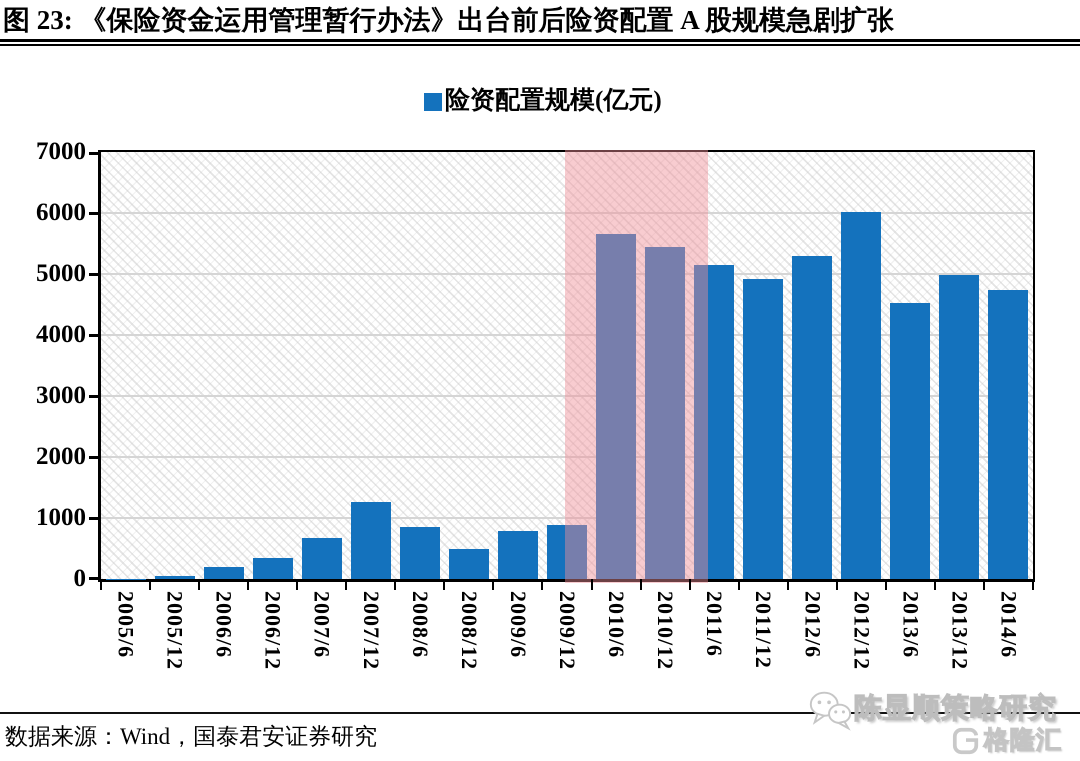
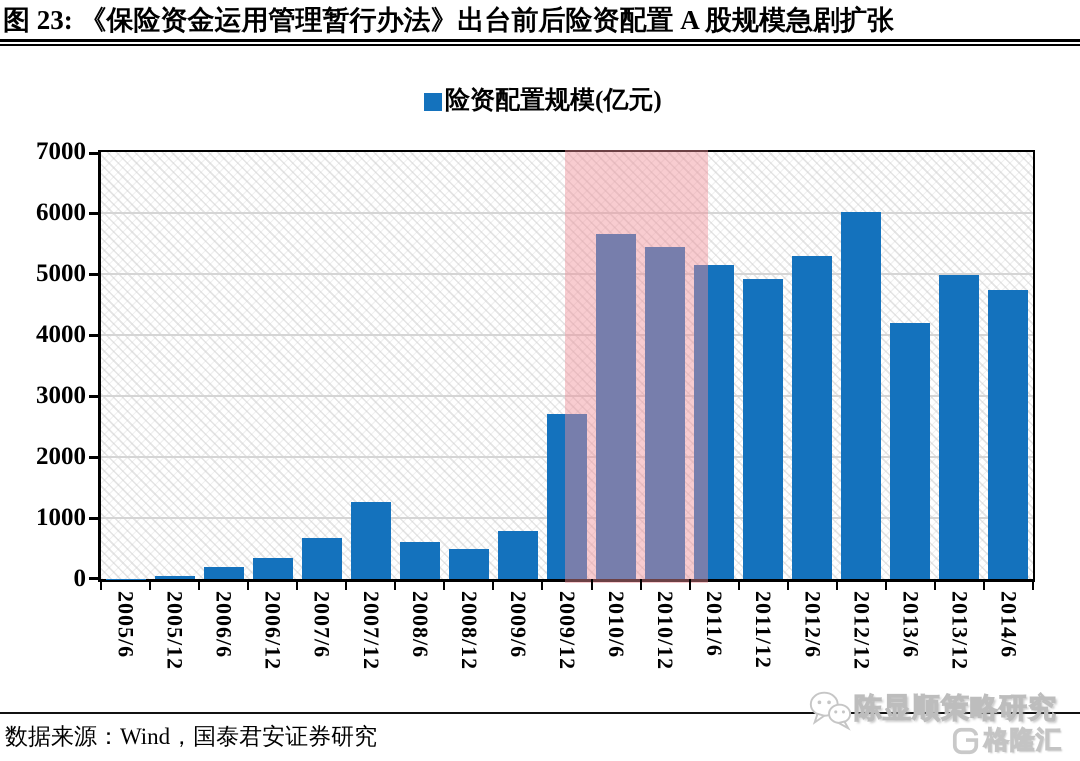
2008/6: 800 -> 600
2009/12: 900 -> 2700
2013/6: 4500 -> 4200
